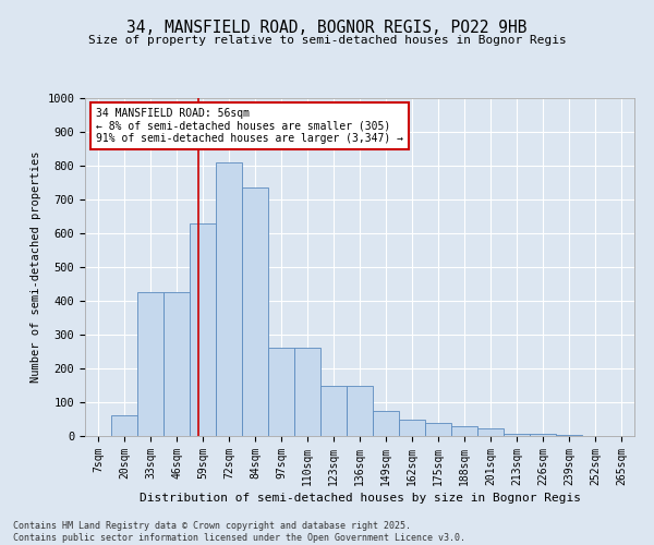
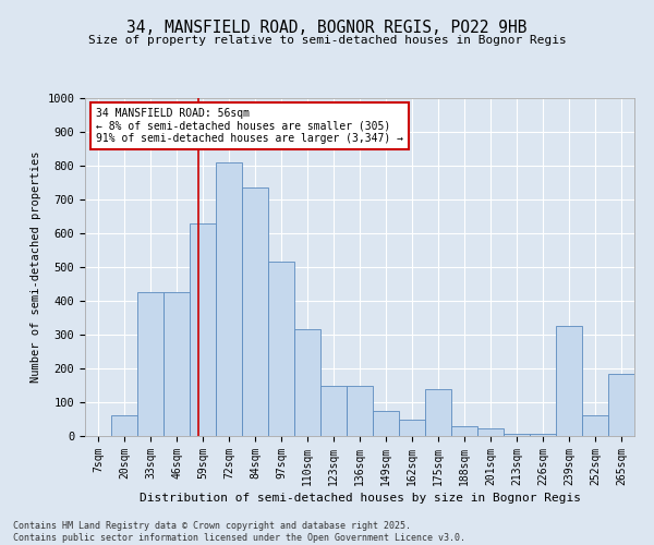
97sqm: 260 -> 515
110sqm: 260 -> 315
175sqm: 38 -> 140
239sqm: 4 -> 325
252sqm: 1 -> 60
265sqm: 1 -> 185
